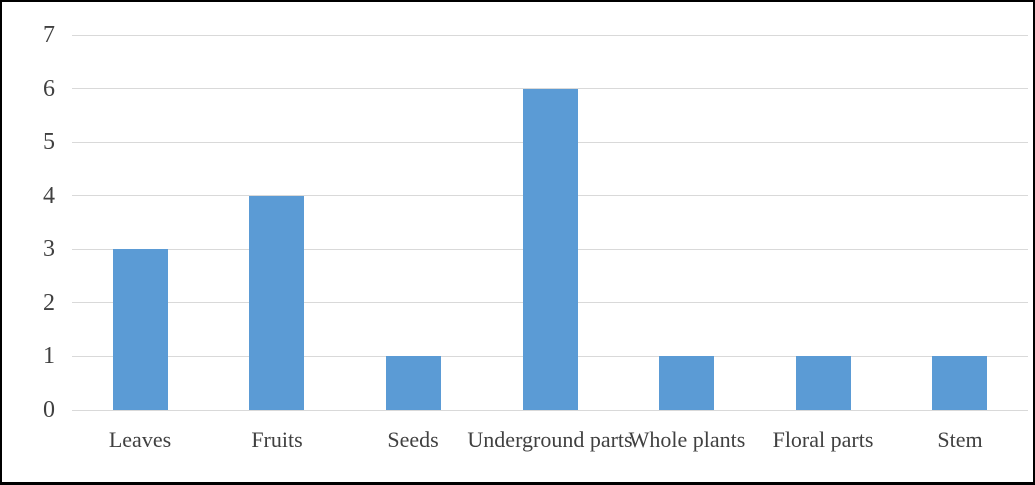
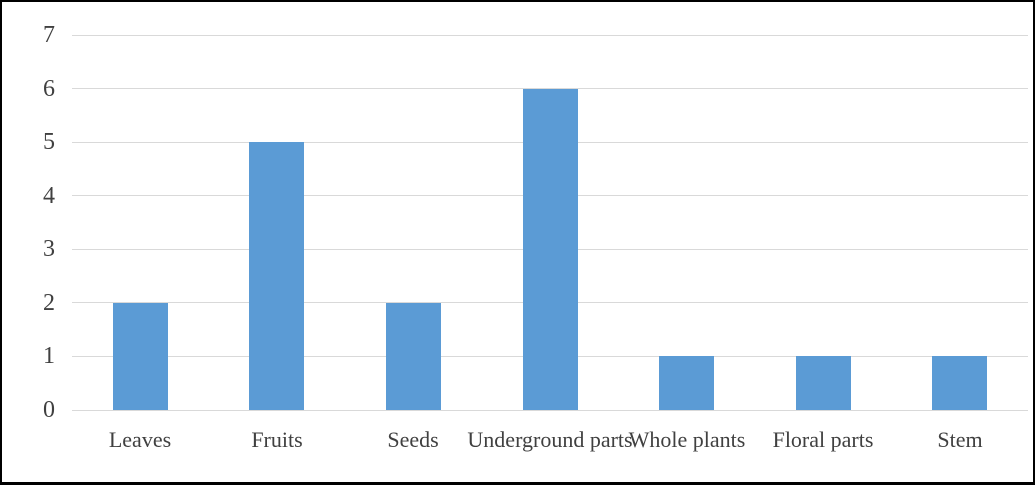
Leaves: 3 -> 2
Fruits: 4 -> 5
Seeds: 1 -> 2
